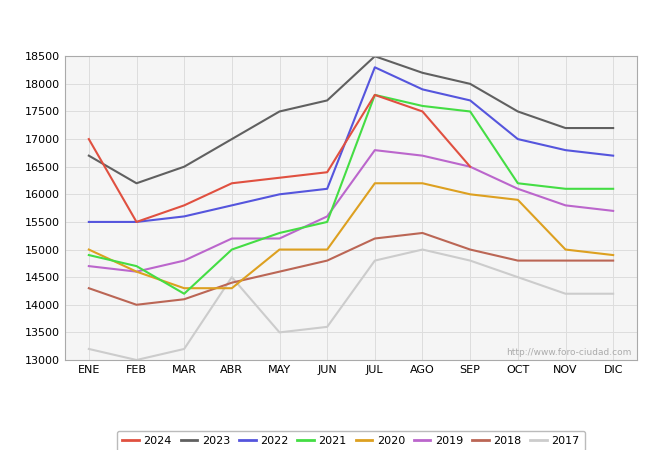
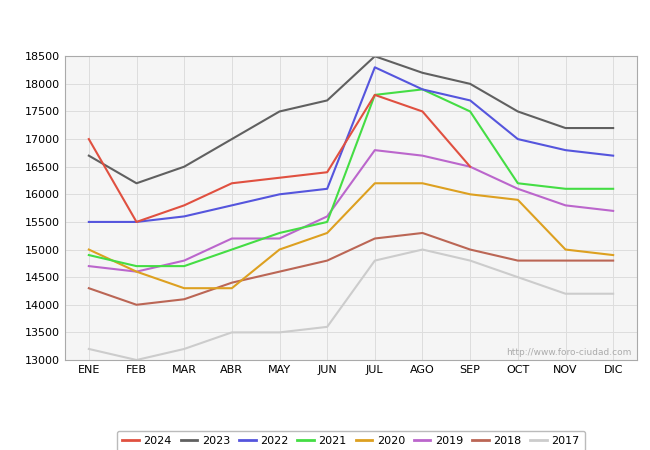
2021/MAR: 14200 -> 14700
2017/ABR: 14500 -> 13500
2020/JUN: 15000 -> 15300
2021/AGO: 17600 -> 17900
